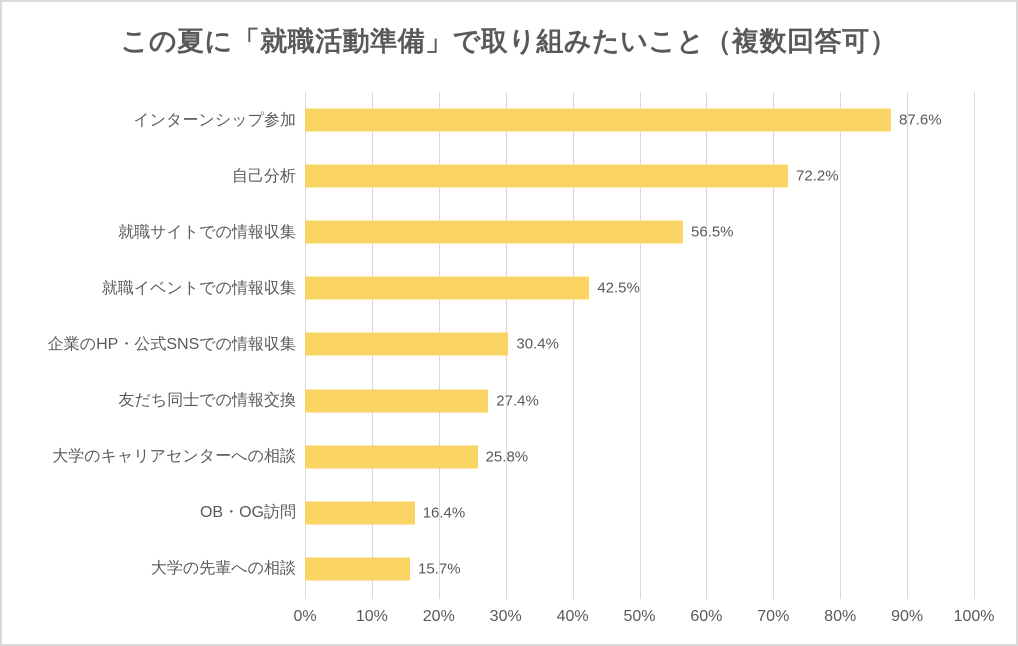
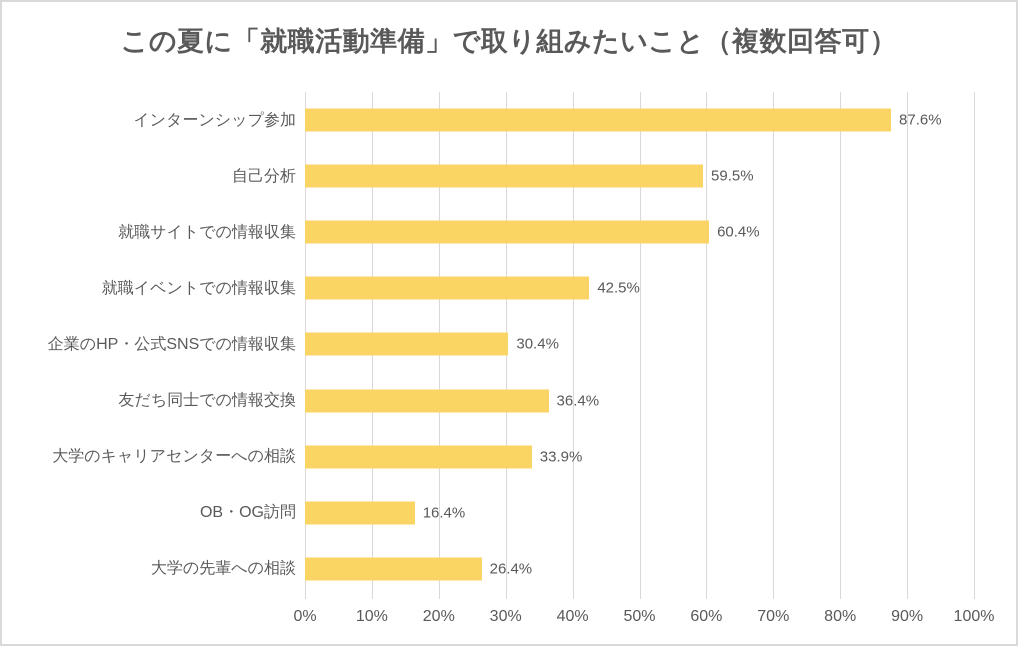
自己分析: 72.2% -> 59.5%
就職サイトでの情報収集: 56.5% -> 60.4%
友だち同士での情報交換: 27.4% -> 36.4%
大学のキャリアセンターへの相談: 25.8% -> 33.9%
大学の先輩への相談: 15.7% -> 26.4%
